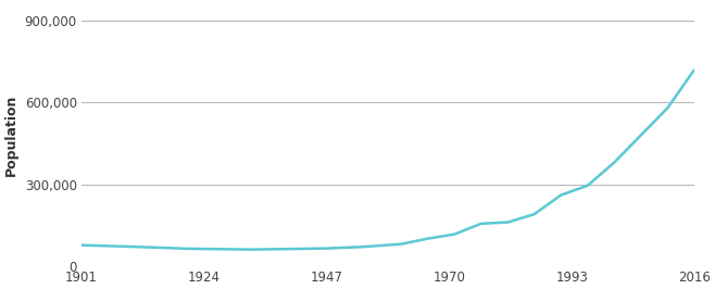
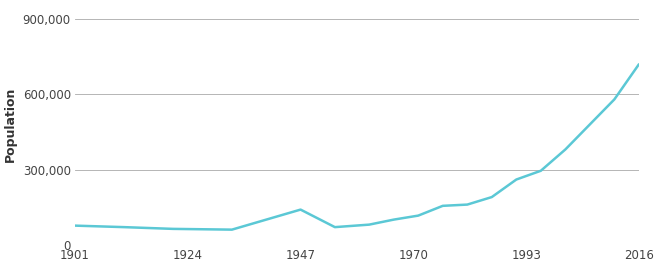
1947: 64,000 -> 140,000
